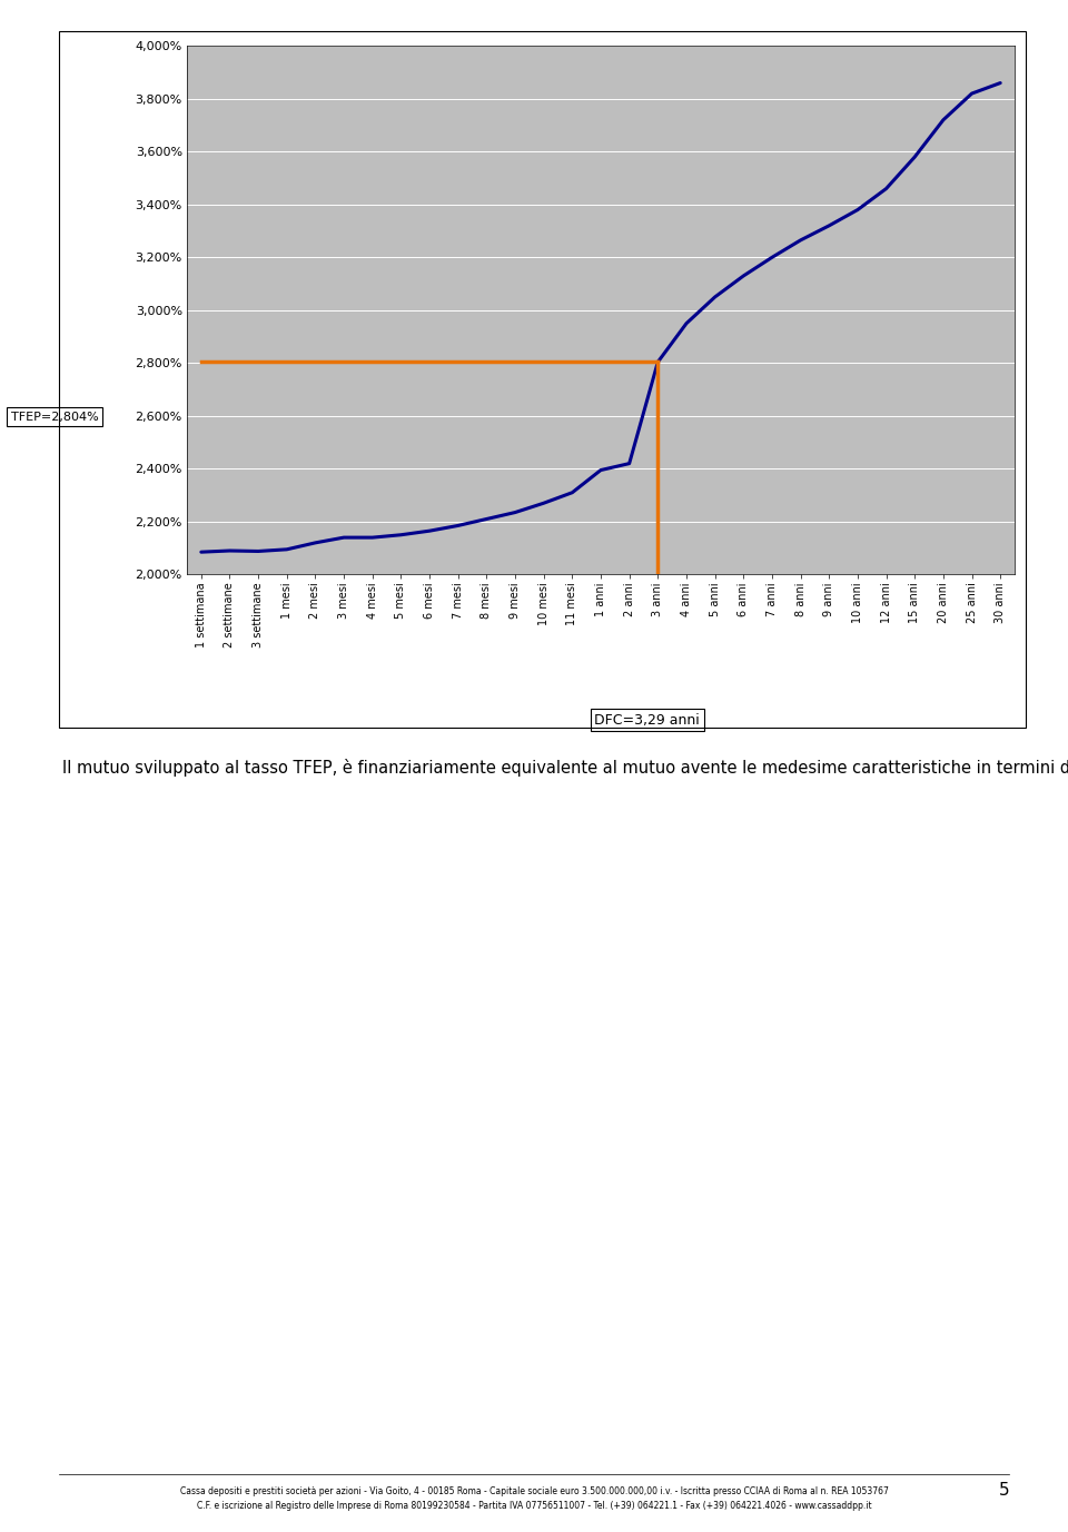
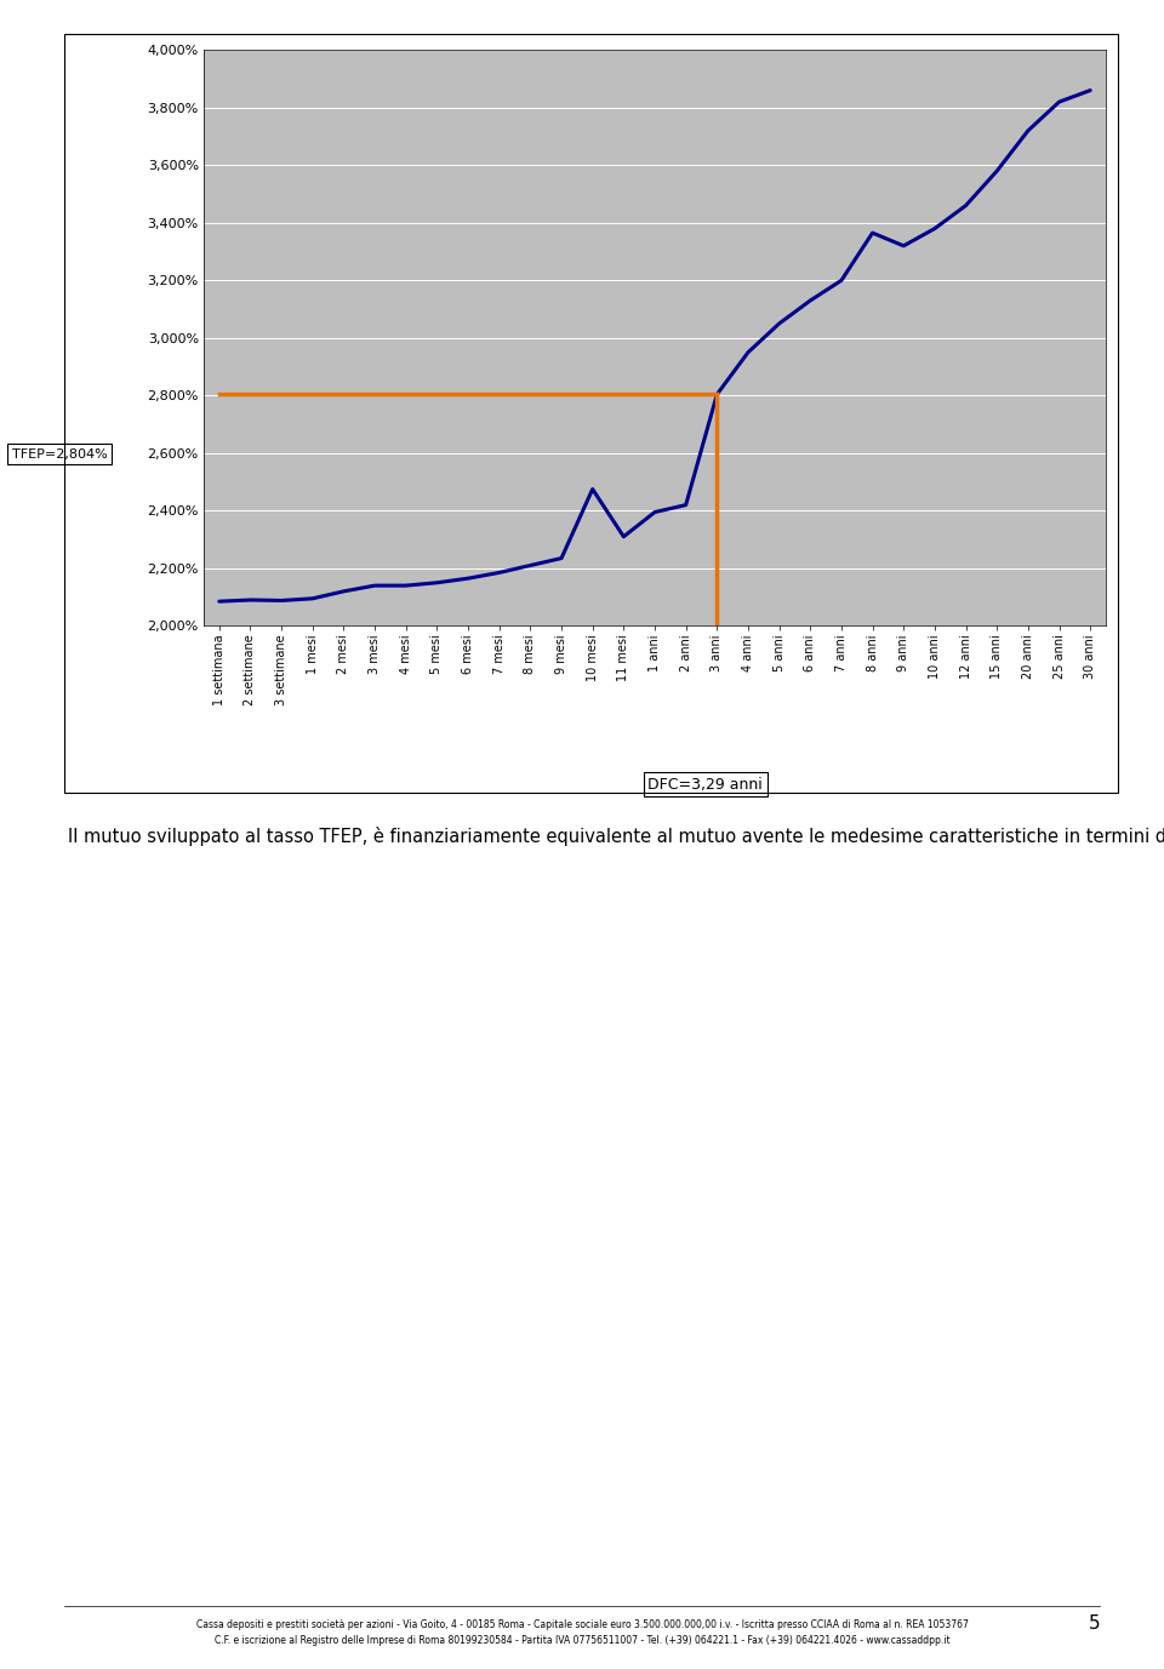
10 mesi: 2,270% -> 2,475%
8 anni: 3,265% -> 3,365%
